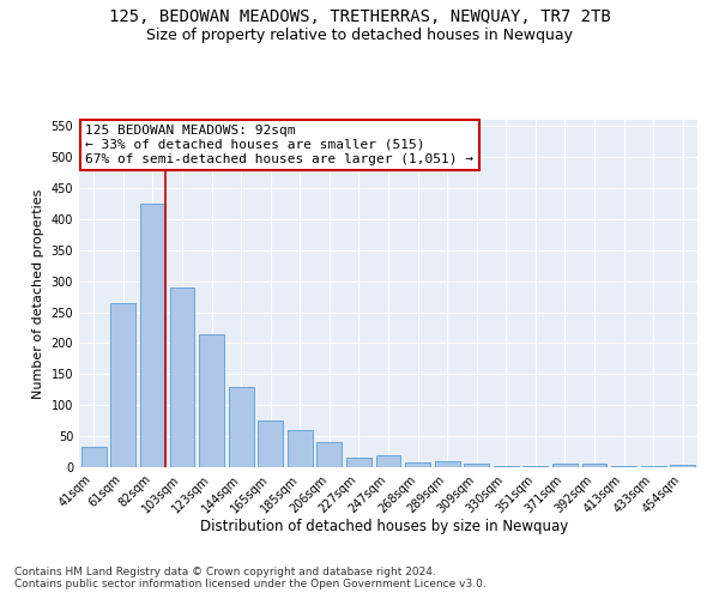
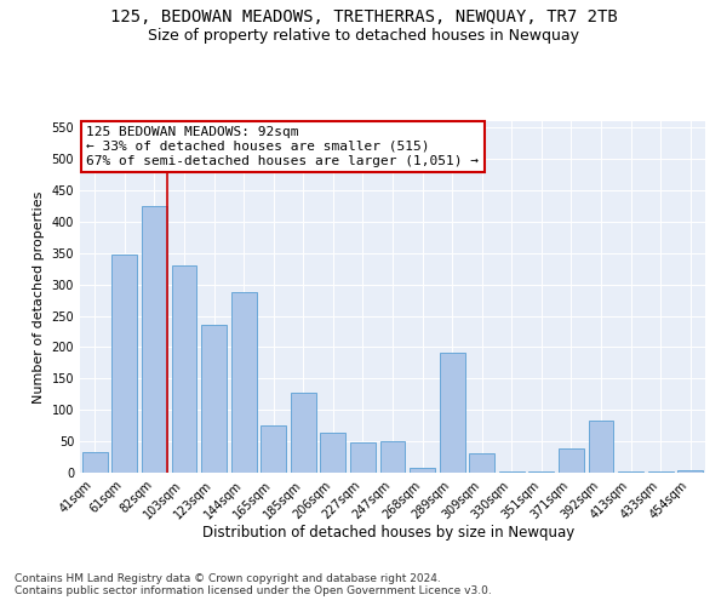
61sqm: 265 -> 348
103sqm: 290 -> 330
123sqm: 215 -> 236
144sqm: 130 -> 288
185sqm: 60 -> 128
206sqm: 40 -> 64
227sqm: 15 -> 48
247sqm: 20 -> 50
289sqm: 10 -> 192
309sqm: 5 -> 30
371sqm: 5 -> 38
392sqm: 5 -> 84
